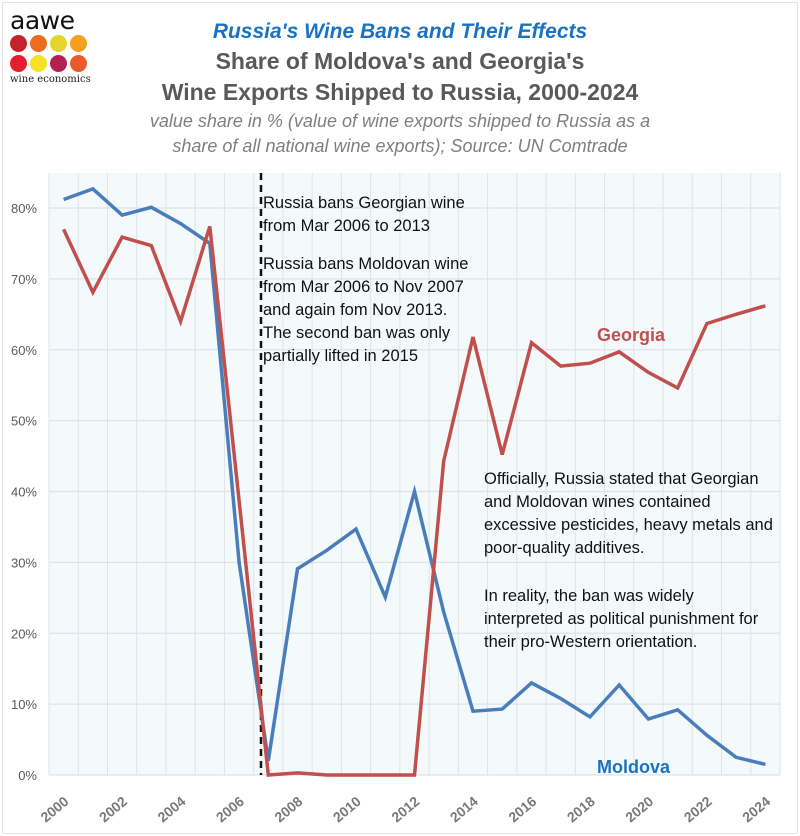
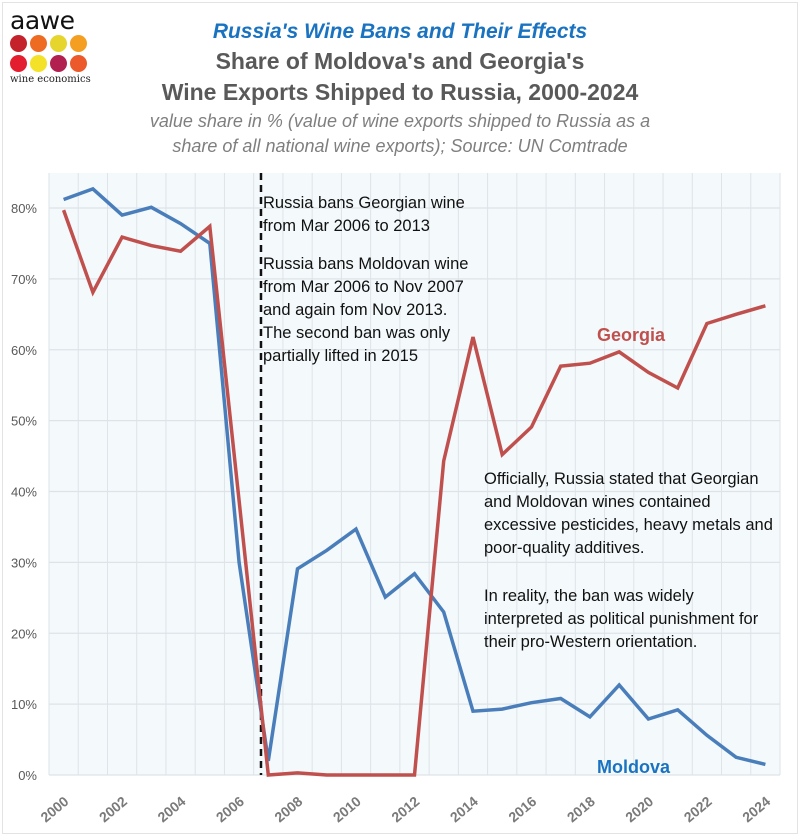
Georgia/2000: 77% -> 80%
Georgia/2004: 64% -> 74%
Moldova/2012: 40% -> 28%
Moldova/2016: 13% -> 10%
Georgia/2016: 61% -> 49%
